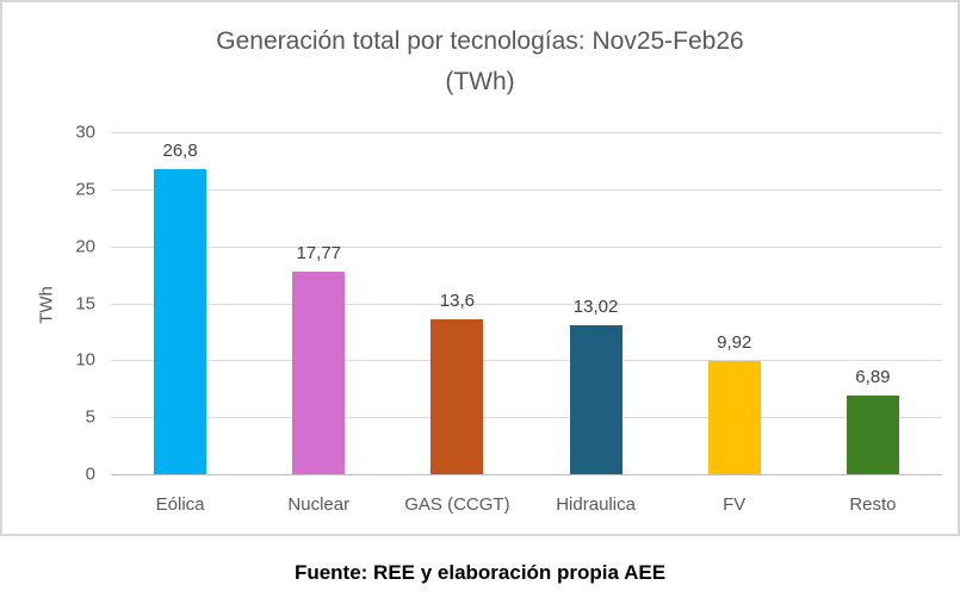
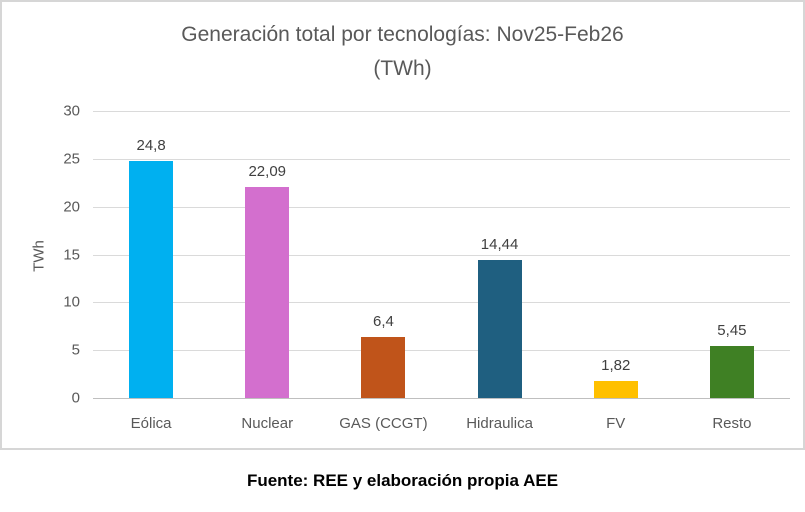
Eólica: 26,8 -> 24,8
Nuclear: 17,77 -> 22,09
GAS (CCGT): 13,6 -> 6,4
Hidraulica: 13,02 -> 14,44
FV: 9,92 -> 1,82
Resto: 6,89 -> 5,45
